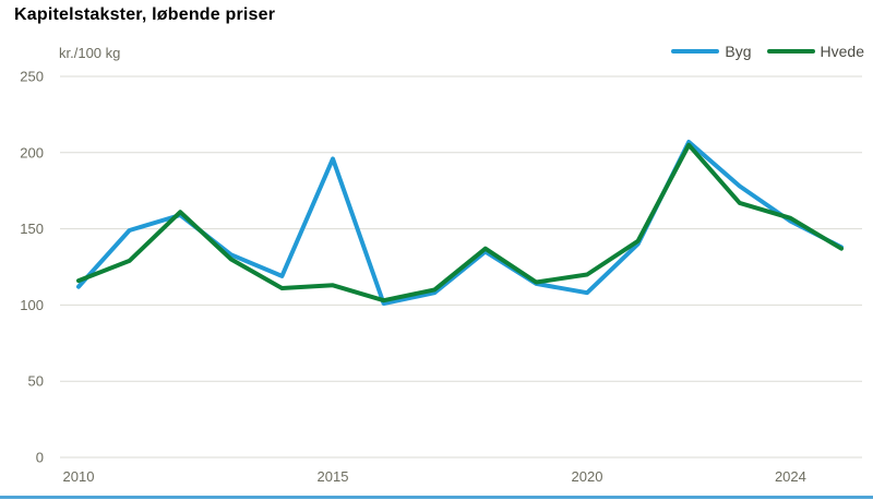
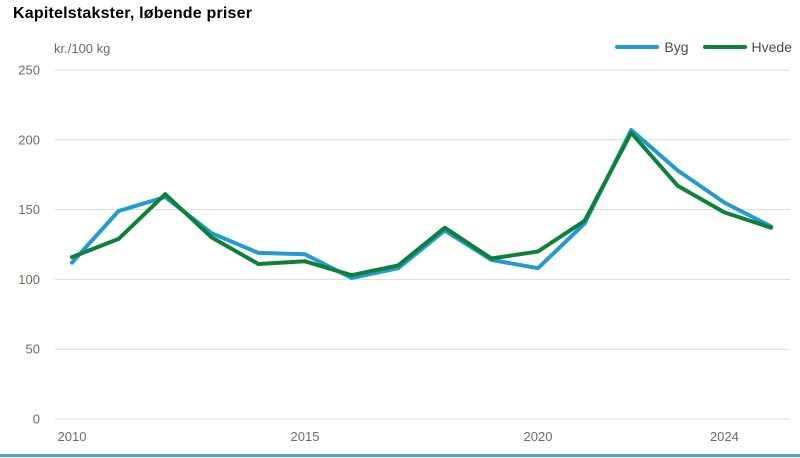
Byg/2015: 196 -> 118
Hvede/2024: 157 -> 148
